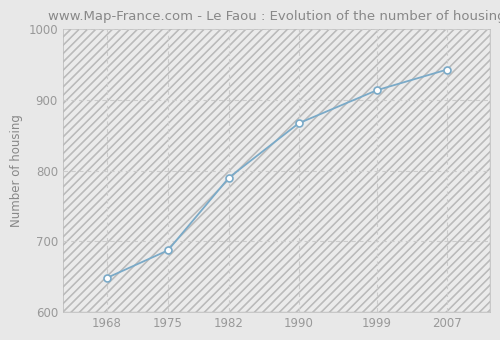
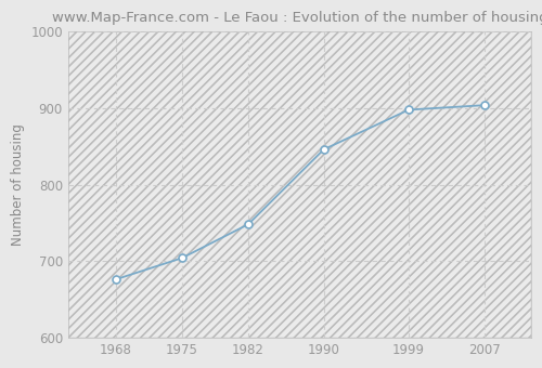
1968: 648 -> 676
1975: 687 -> 704
1982: 790 -> 748
1990: 867 -> 846
1999: 914 -> 898
2007: 943 -> 904
